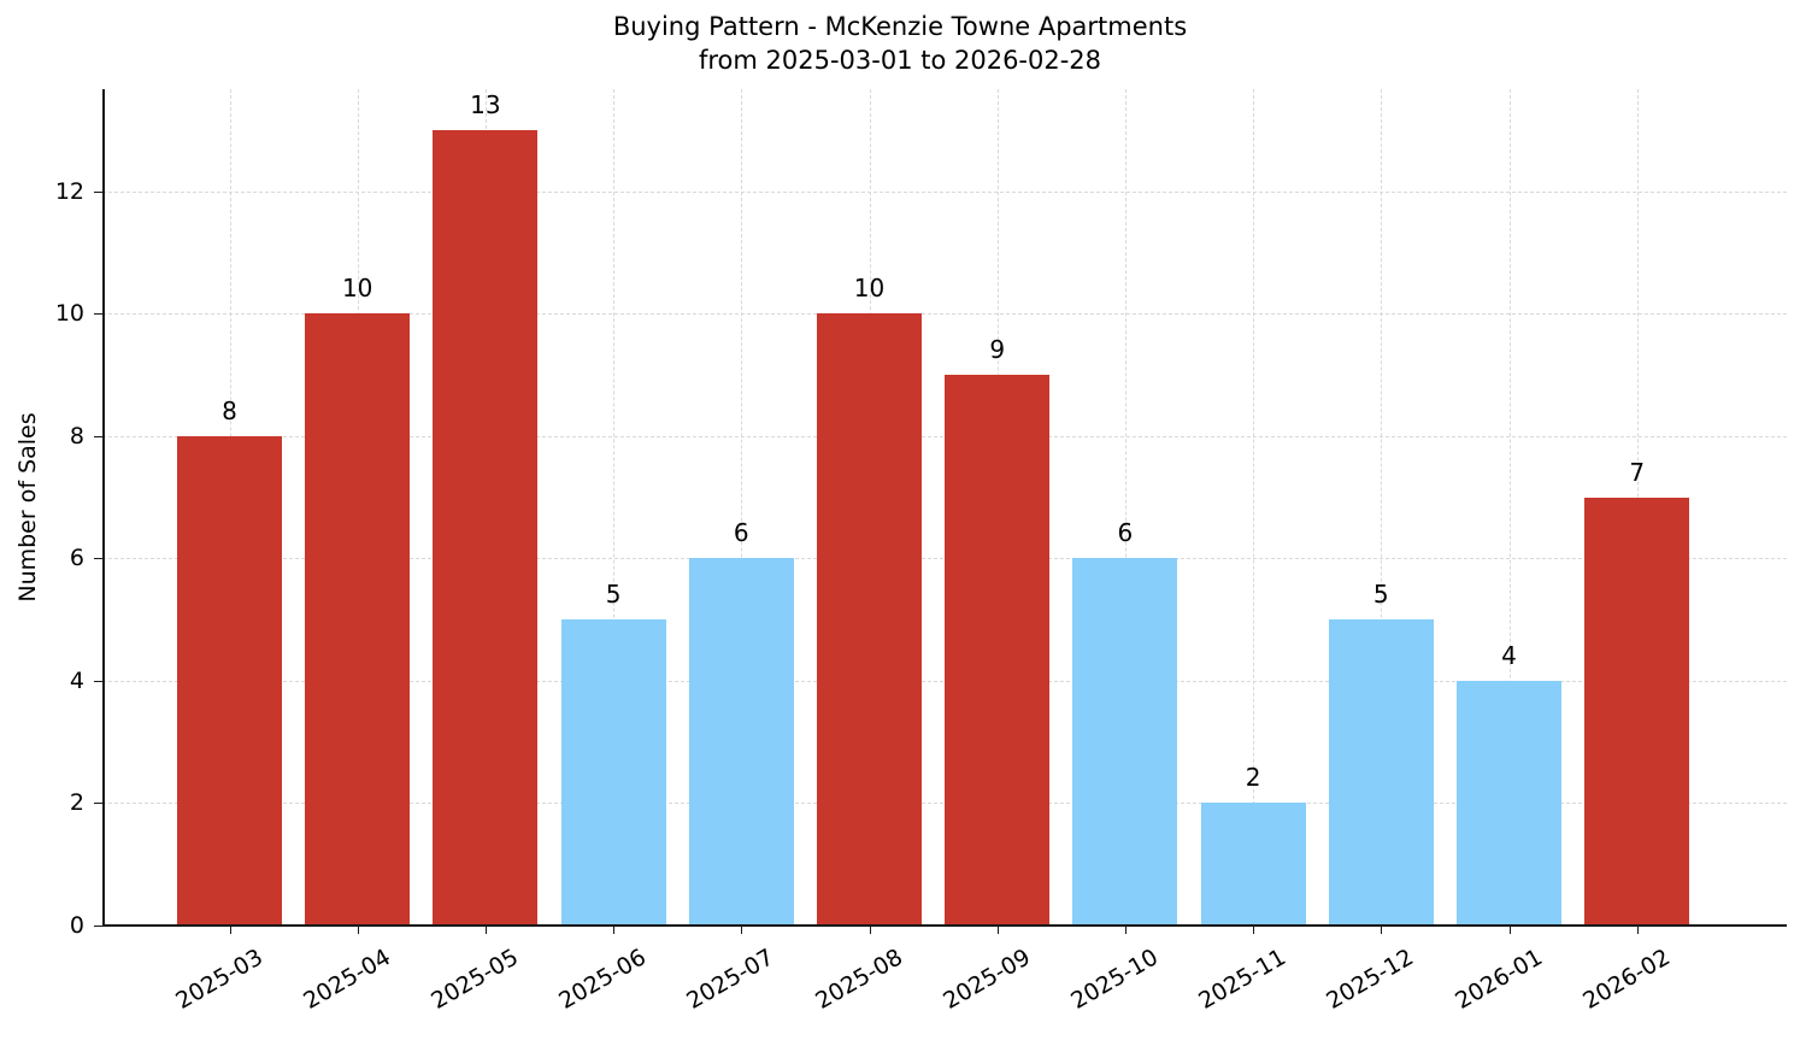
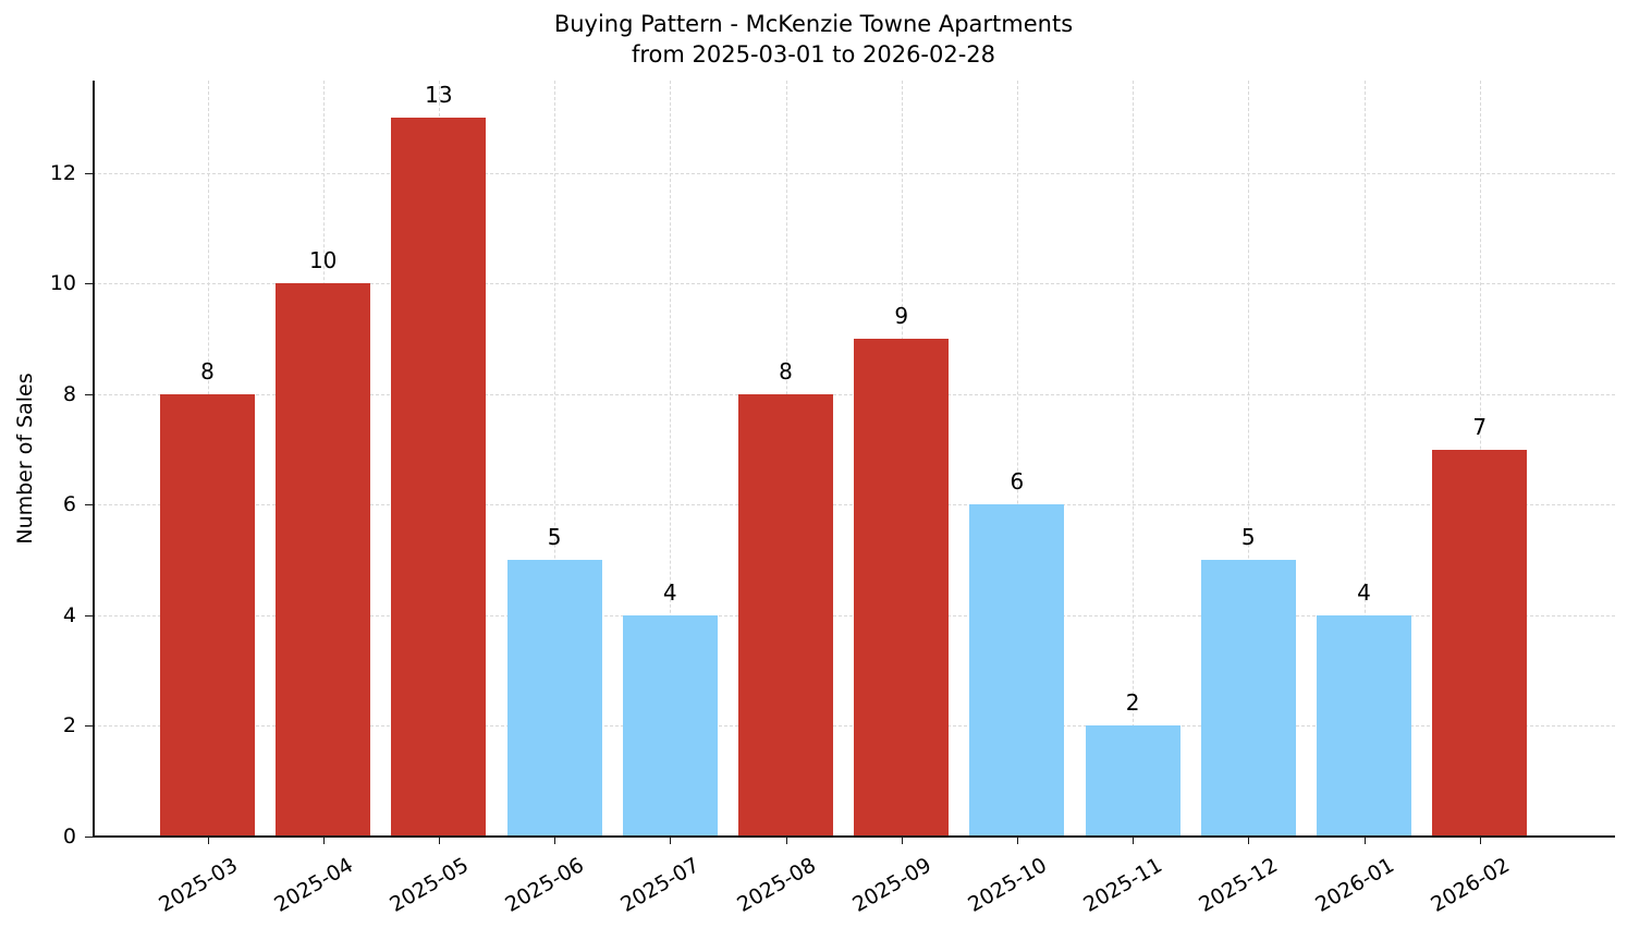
2025-07: 6 -> 4
2025-08: 10 -> 8
